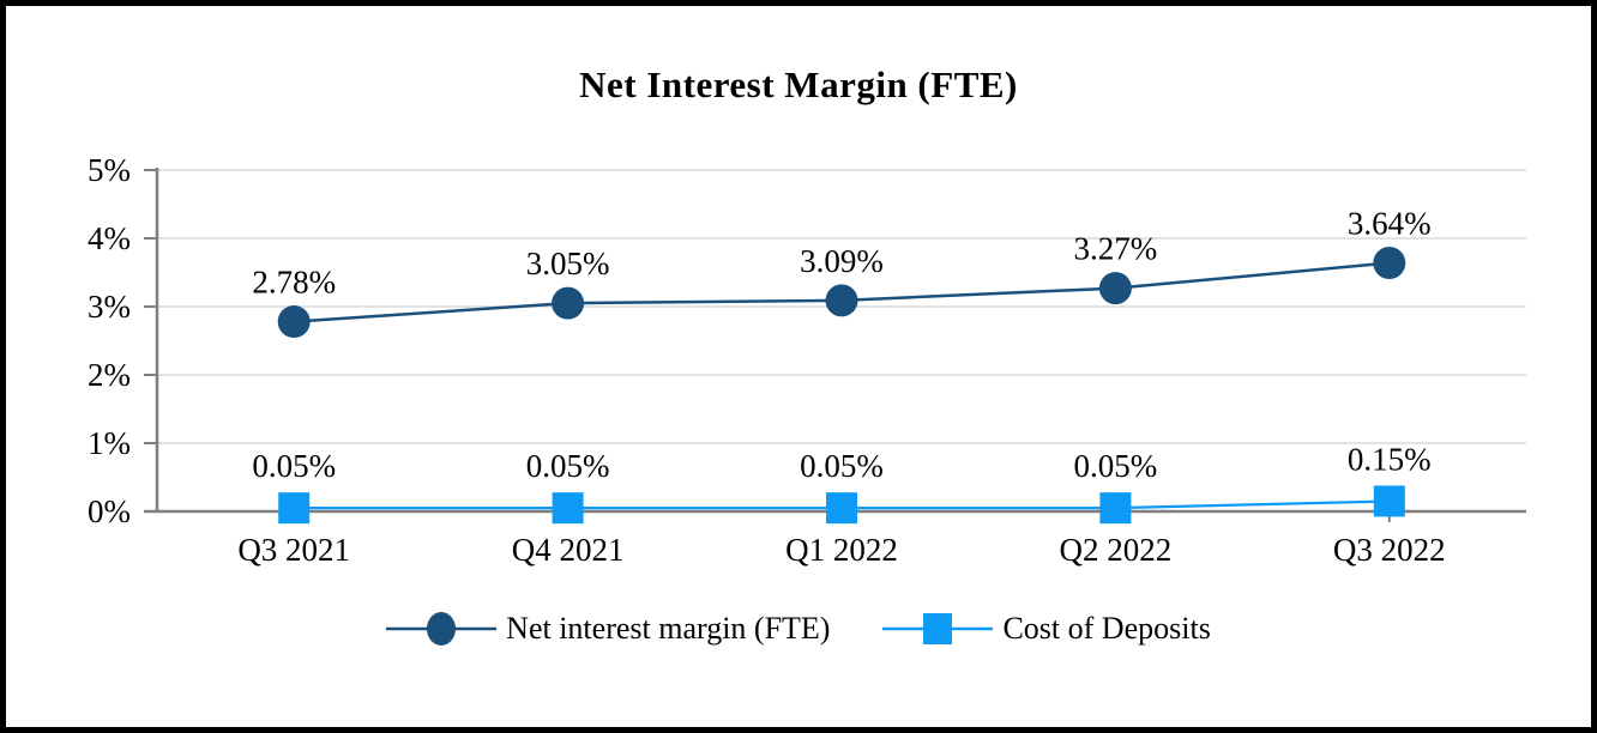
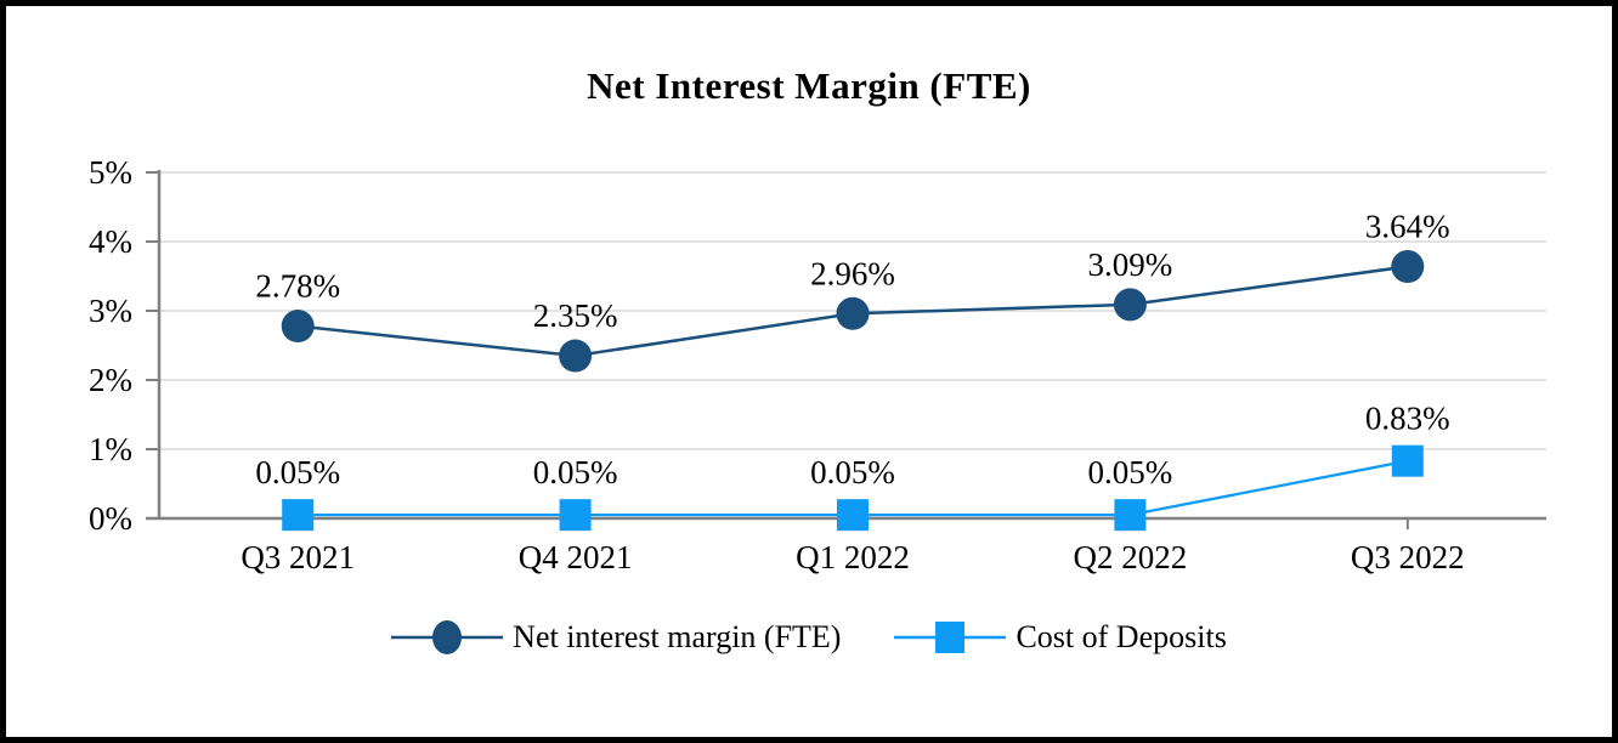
Net interest margin (FTE)/Q4 2021: 3.05% -> 2.35%
Net interest margin (FTE)/Q1 2022: 3.09% -> 2.96%
Net interest margin (FTE)/Q2 2022: 3.27% -> 3.09%
Cost of Deposits/Q3 2022: 0.15% -> 0.83%
